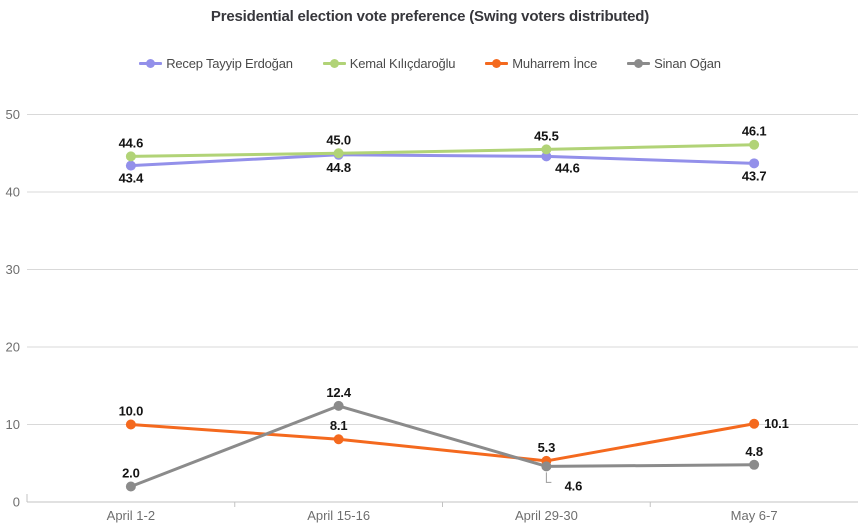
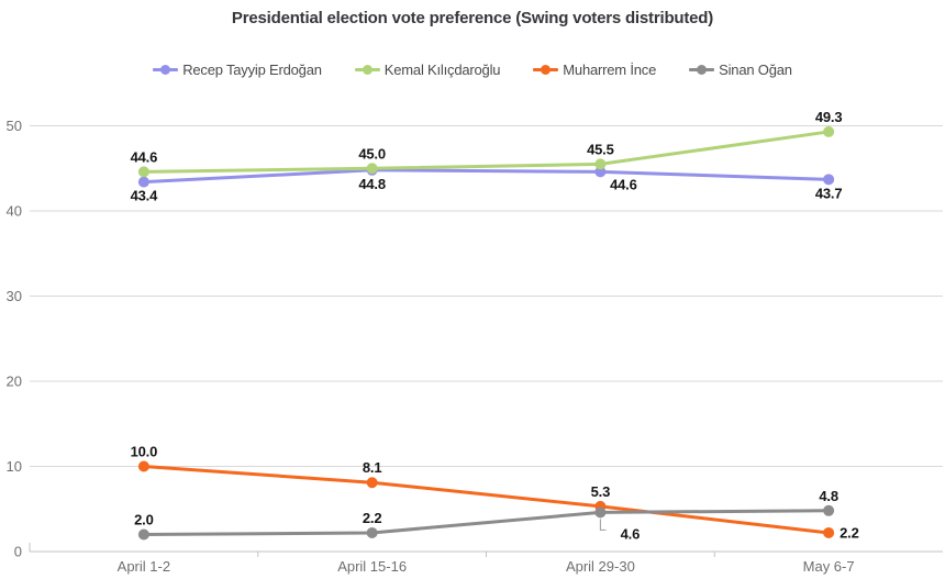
Sinan Oğan/April 15-16: 12.4 -> 2.2
Kemal Kılıçdaroğlu/May 6-7: 46.1 -> 49.3
Muharrem İnce/May 6-7: 10.1 -> 2.2
